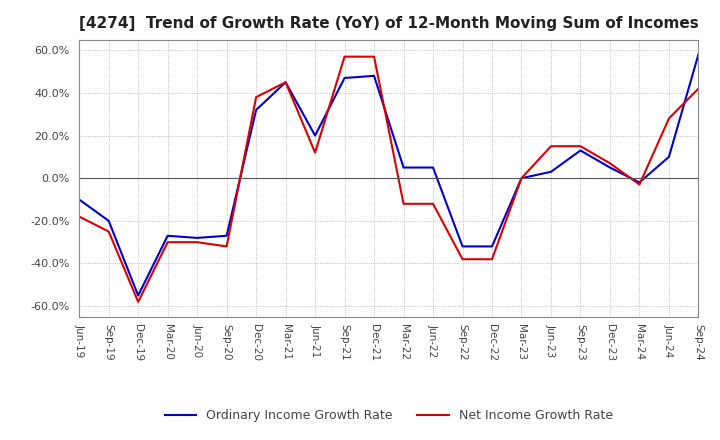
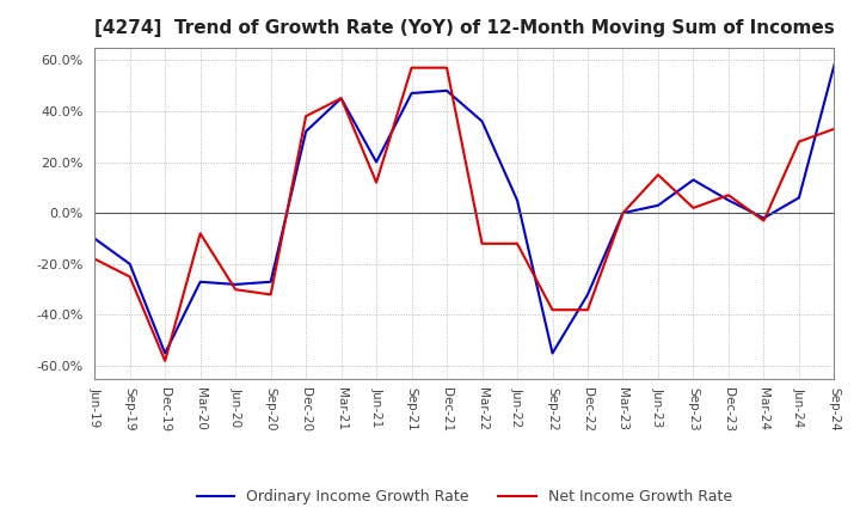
Net Income Growth Rate/Mar-20: -30% -> -8%
Ordinary Income Growth Rate/Mar-22: 5% -> 36%
Ordinary Income Growth Rate/Sep-22: -32% -> -55%
Net Income Growth Rate/Sep-23: 15% -> 2%
Ordinary Income Growth Rate/Jun-24: 10% -> 6%
Net Income Growth Rate/Sep-24: 42% -> 33%
